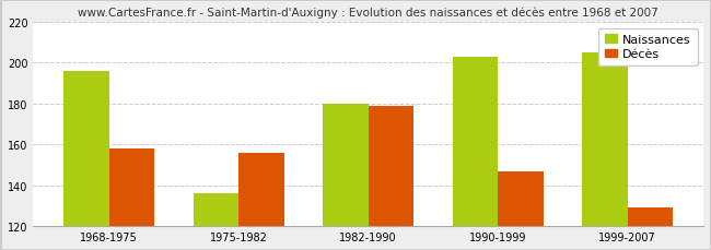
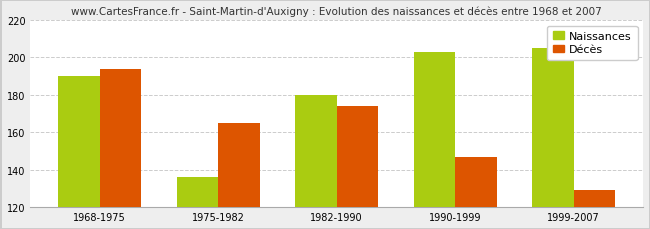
Naissances/1968-1975: 196 -> 190
Décès/1968-1975: 158 -> 194
Décès/1975-1982: 156 -> 165
Décès/1982-1990: 179 -> 174
